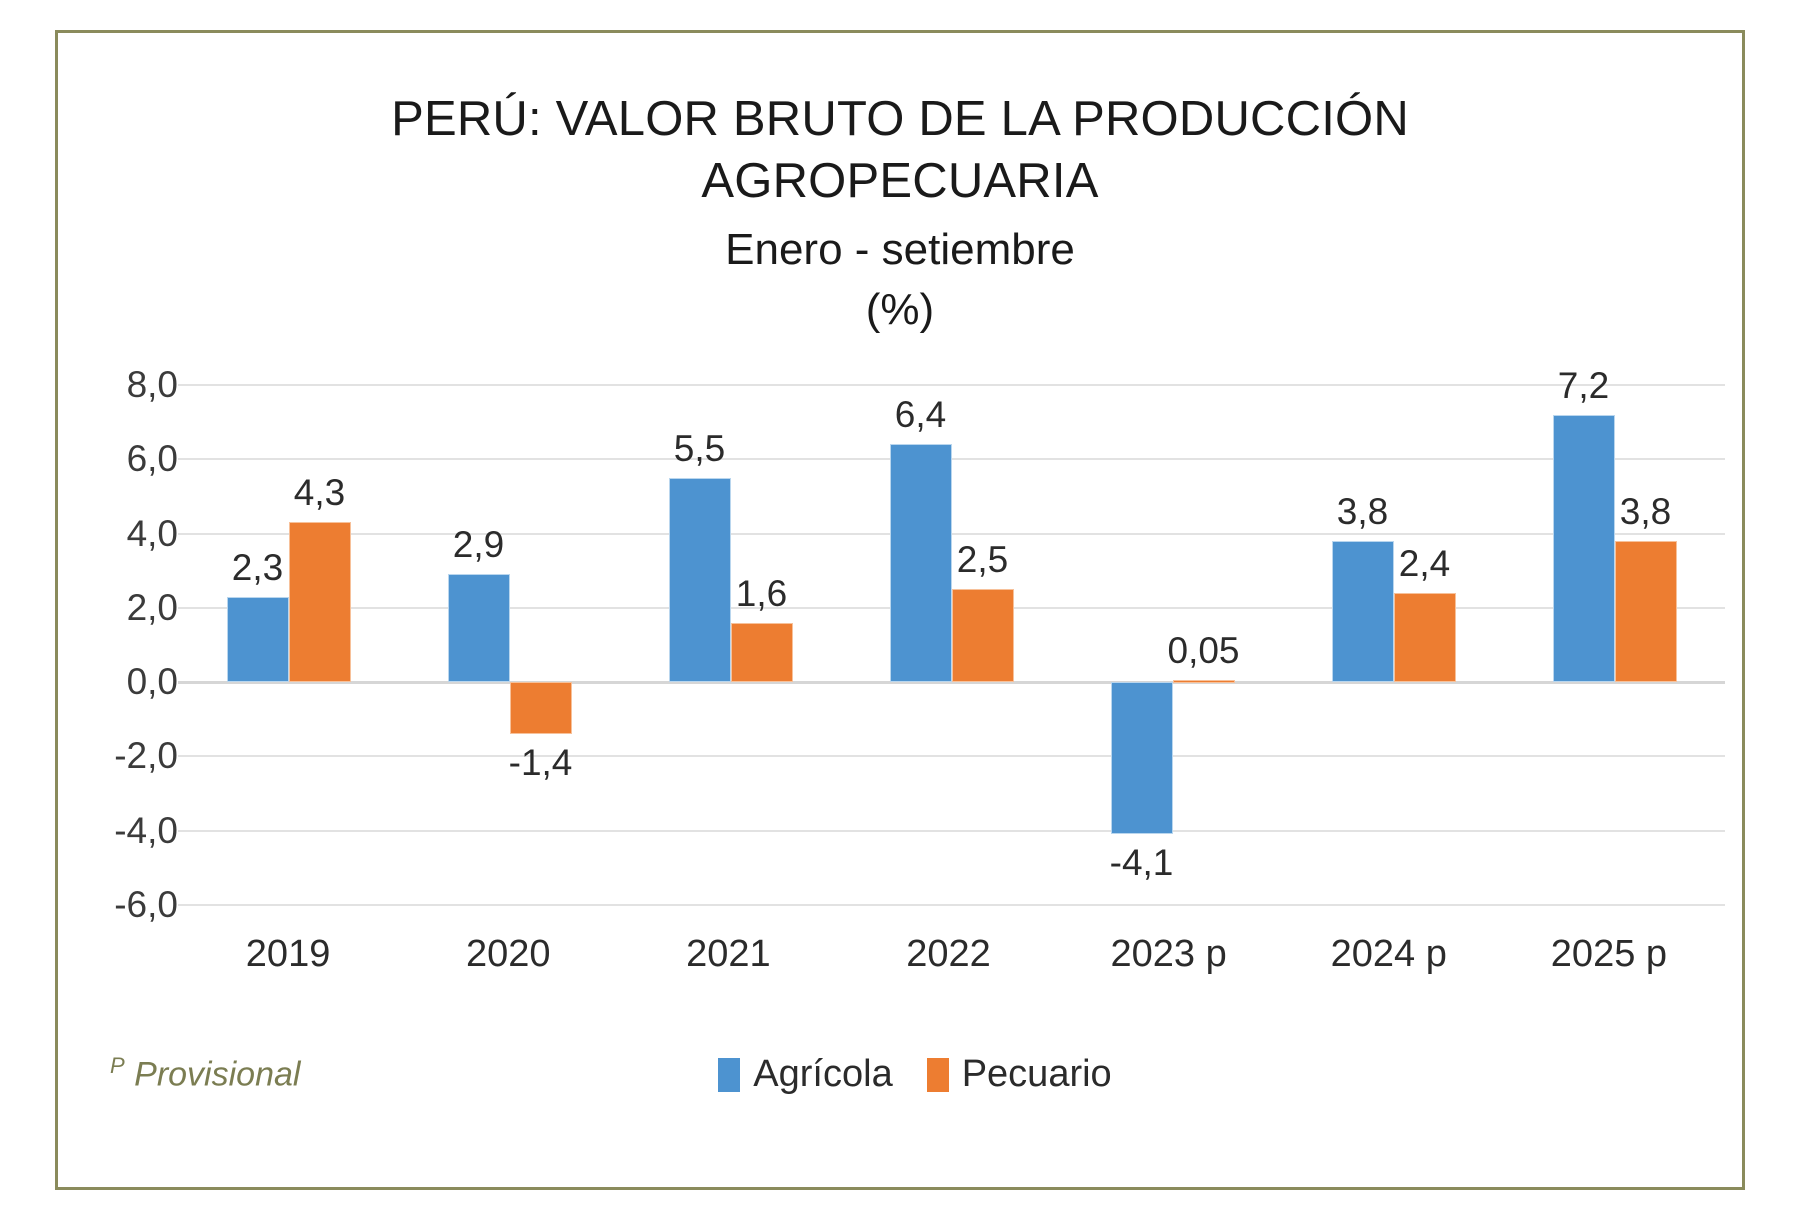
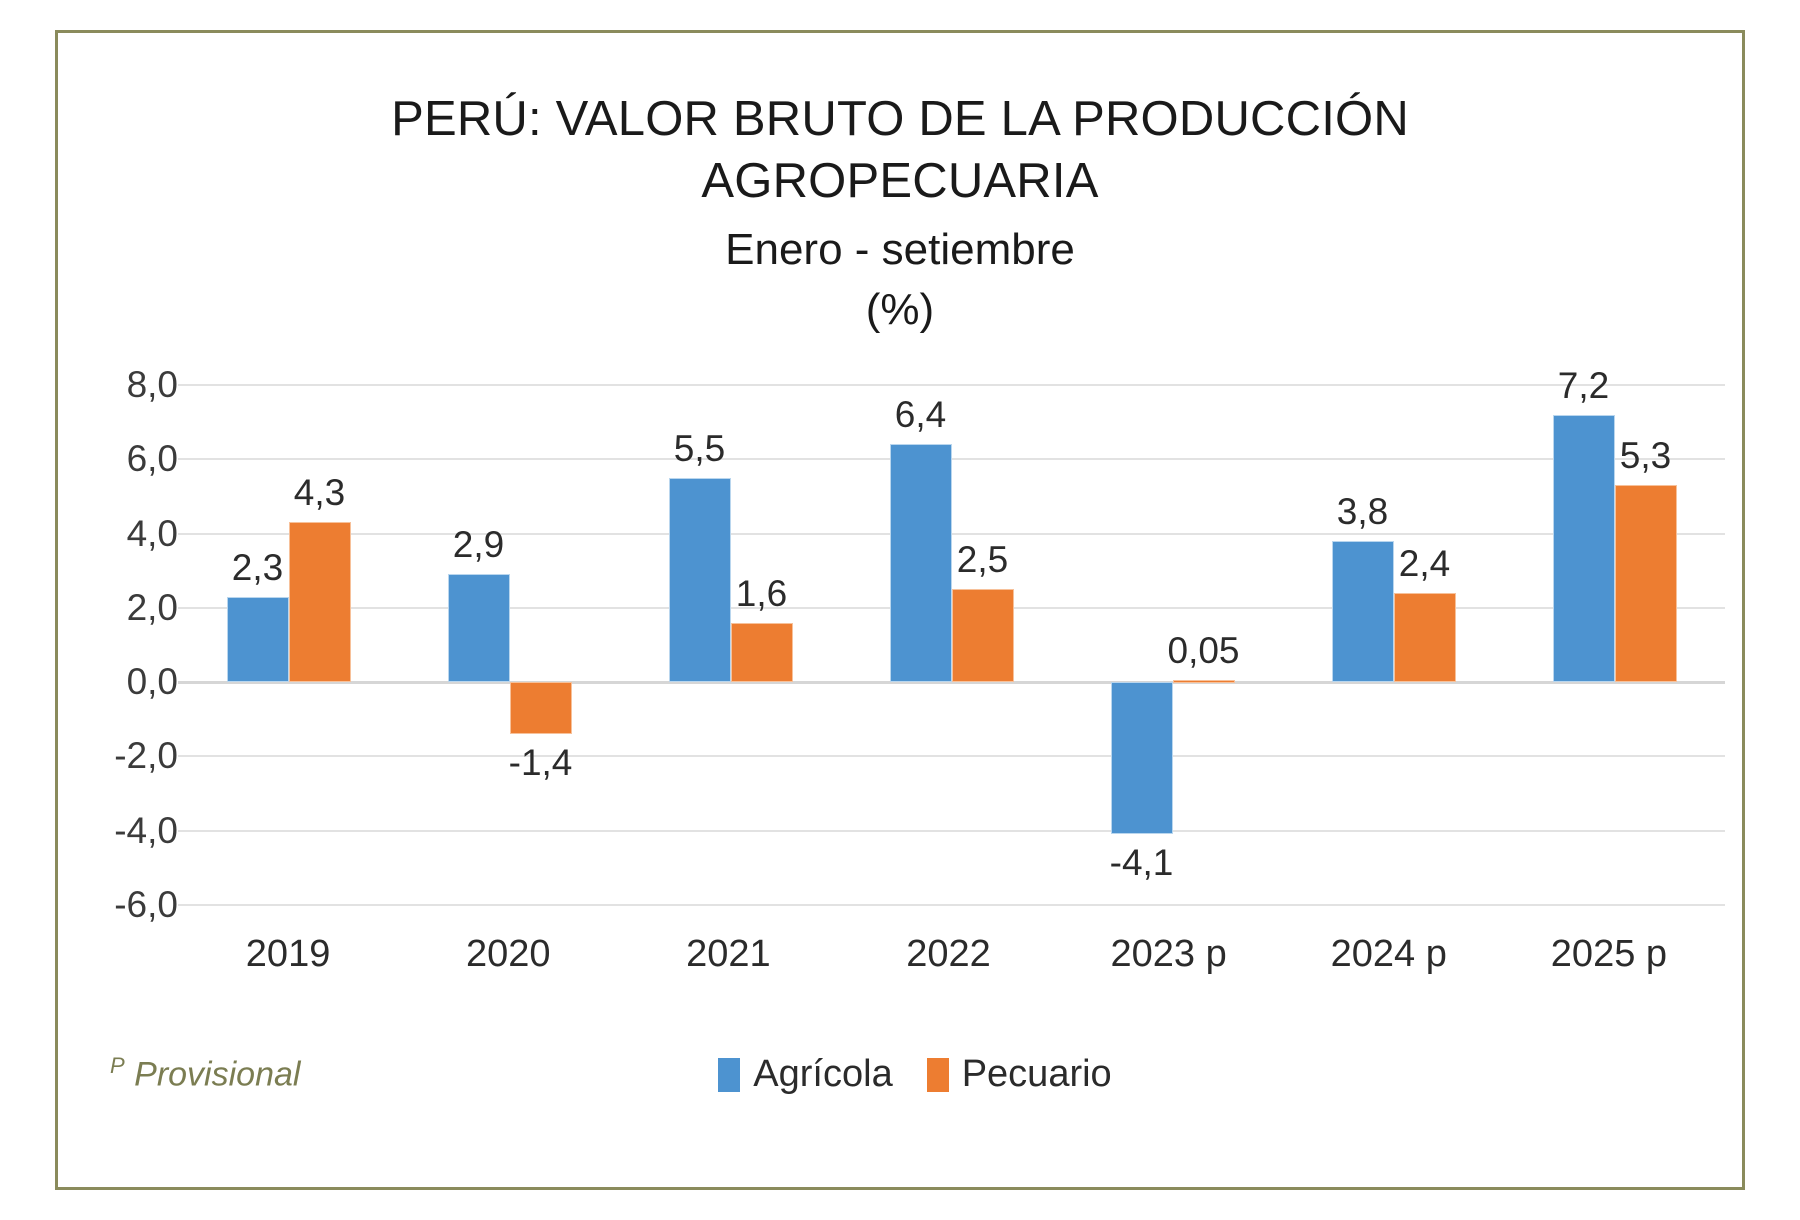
Pecuario/2025 p: 3,8 -> 5,3
